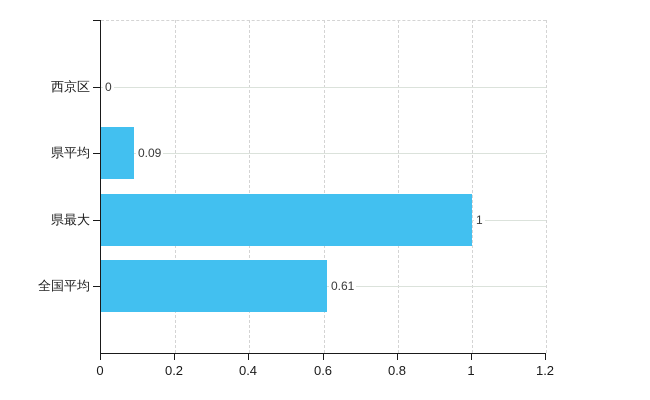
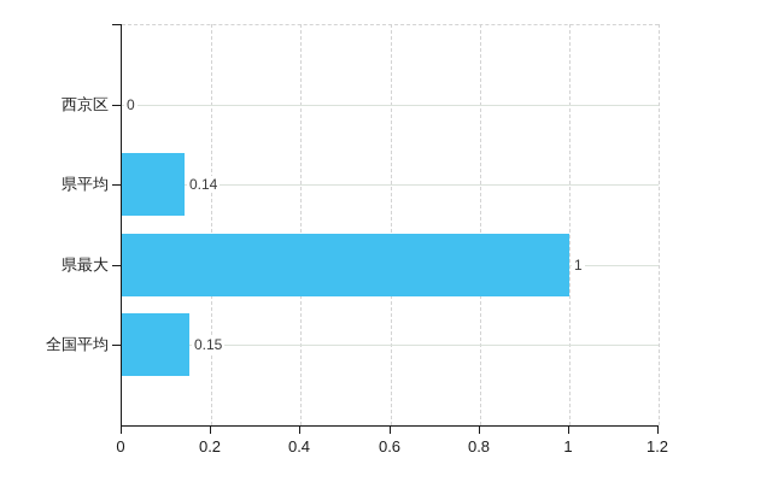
県平均: 0.09 -> 0.14
全国平均: 0.61 -> 0.15
